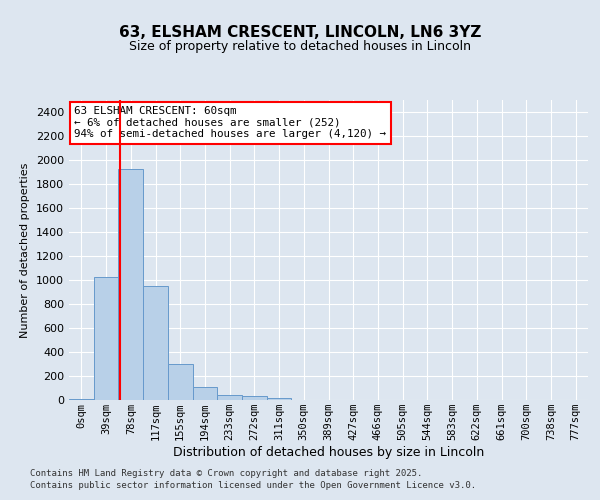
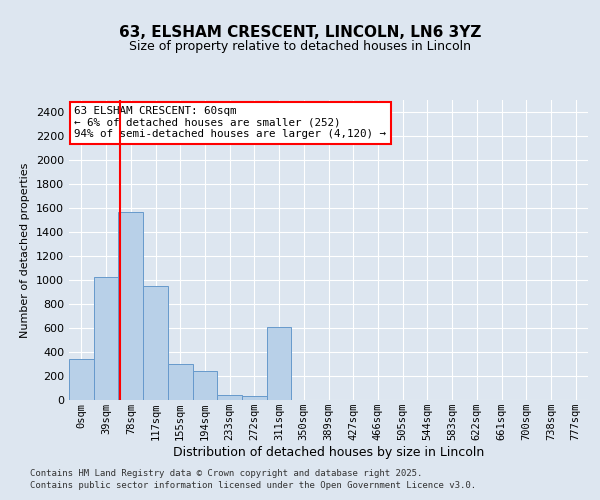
0sqm: 0 -> 340
78sqm: 1920 -> 1570
194sqm: 110 -> 240
311sqm: 20 -> 610
